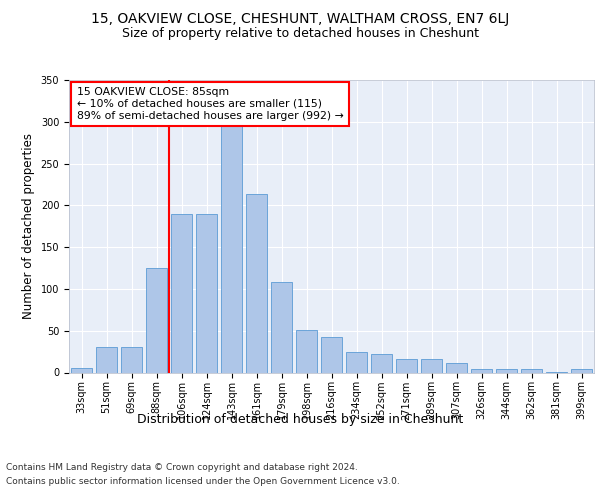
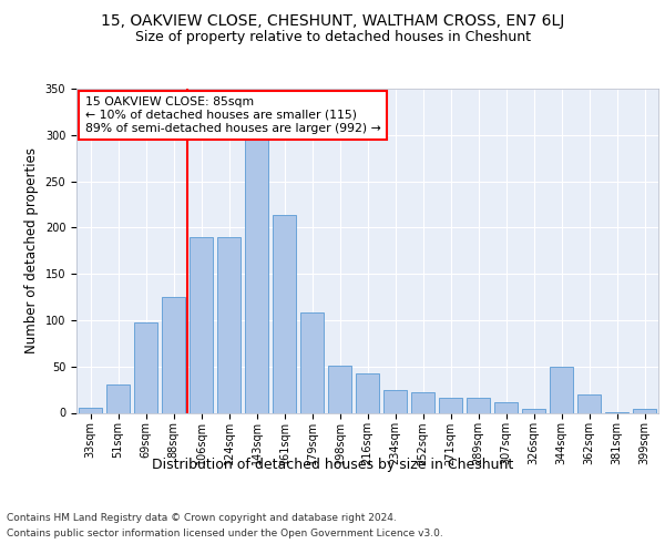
69sqm: 30 -> 98
344sqm: 4 -> 50
362sqm: 4 -> 20
